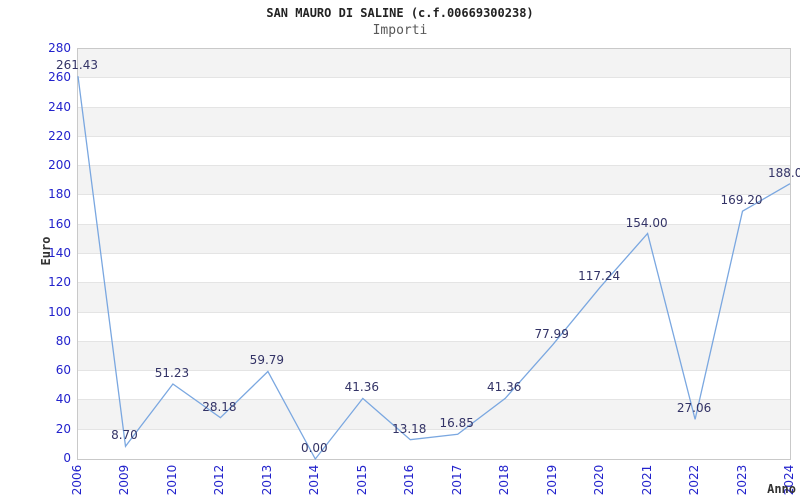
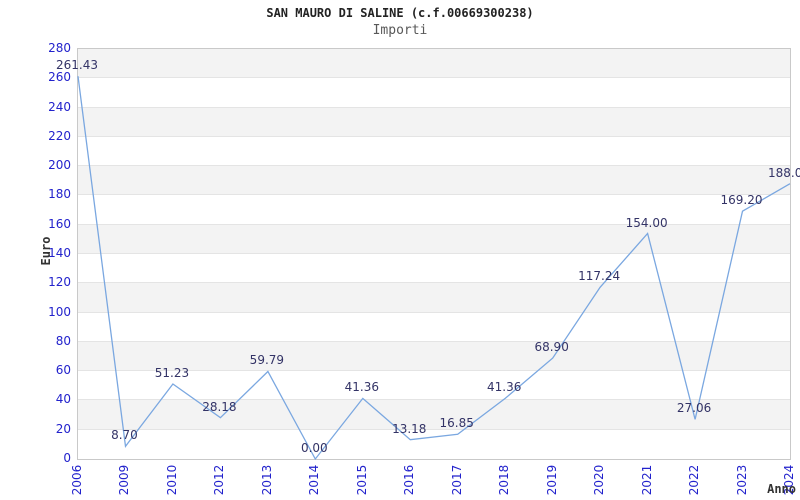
2019: 77.99 -> 68.90
